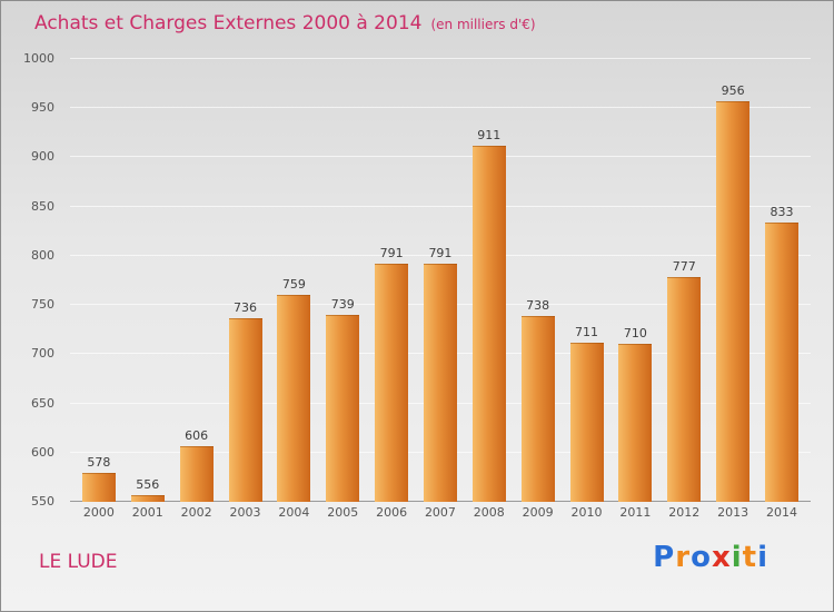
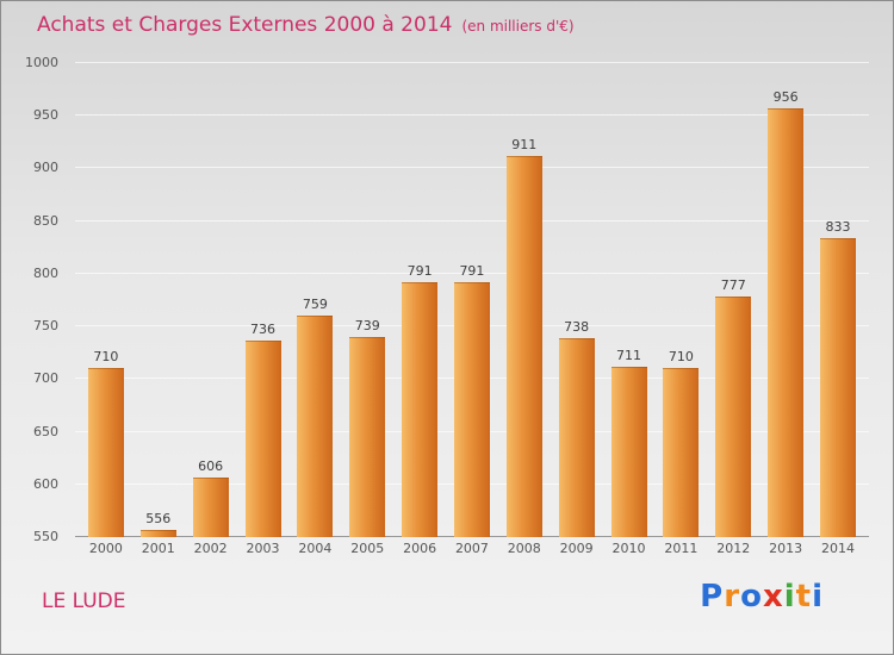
2000: 578 -> 710
